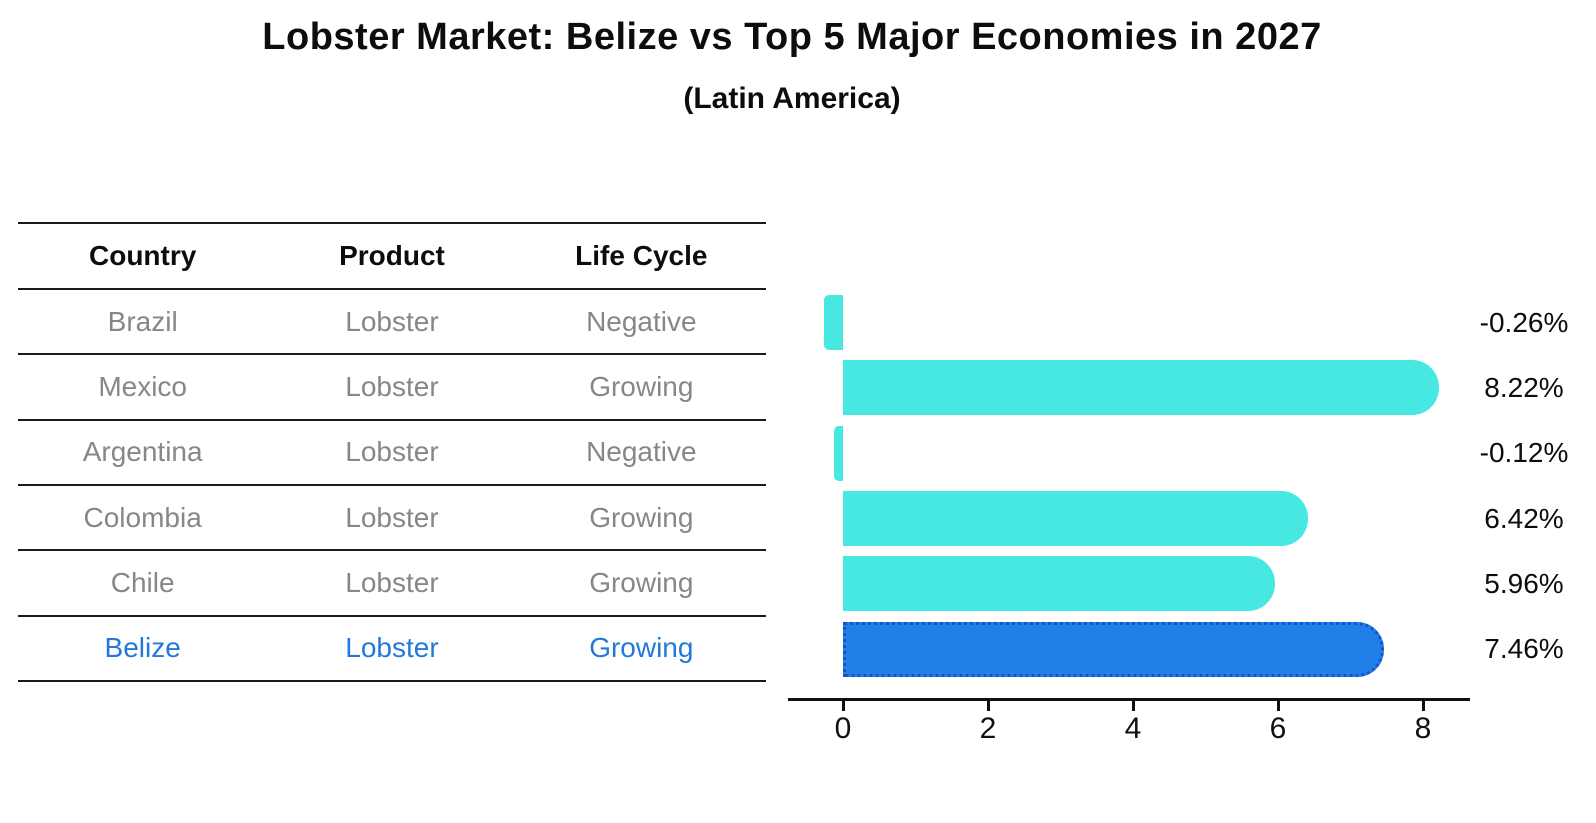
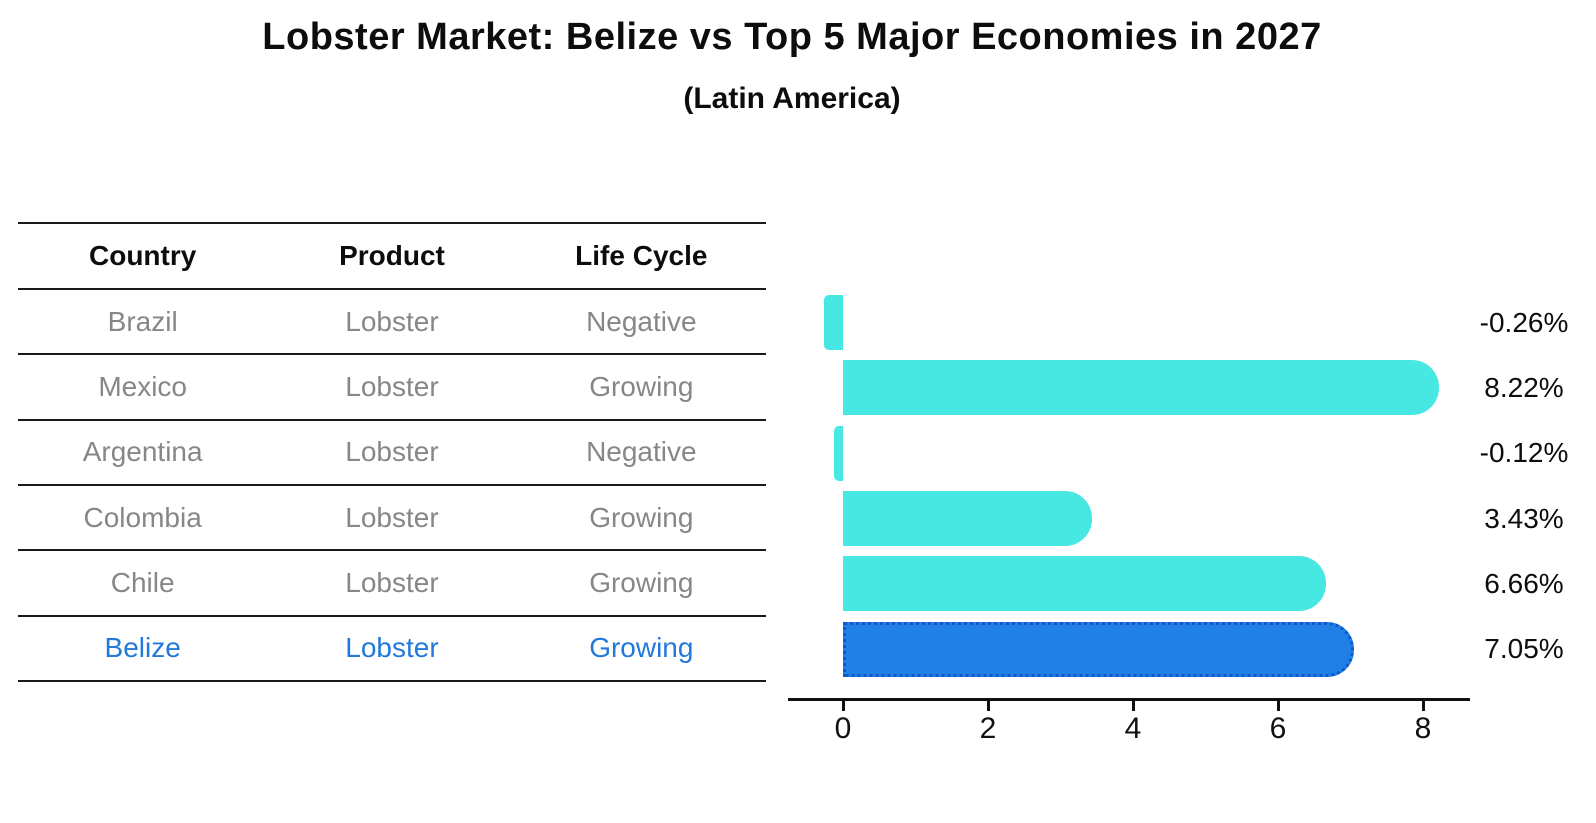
Colombia: 6.42% -> 3.43%
Chile: 5.96% -> 6.66%
Belize: 7.46% -> 7.05%
